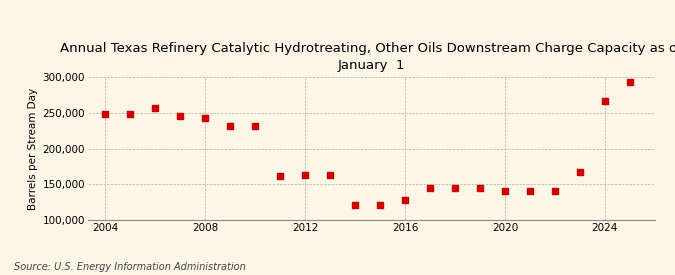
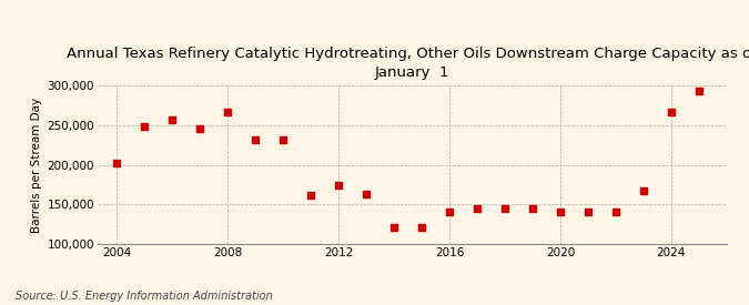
2004: 248,000 -> 202,000
2008: 242,000 -> 266,000
2012: 163,000 -> 174,000
2016: 128,000 -> 140,000
